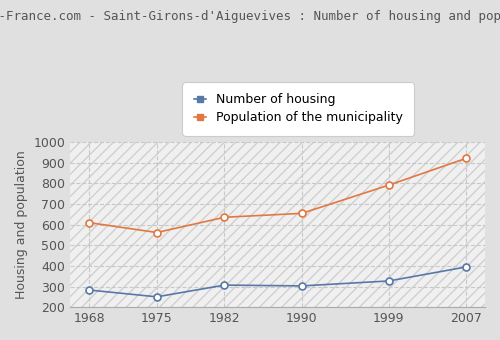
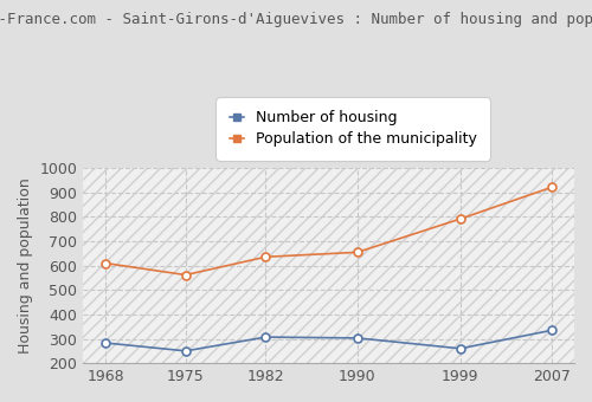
Number of housing/1999: 327 -> 260
Number of housing/2007: 395 -> 335
